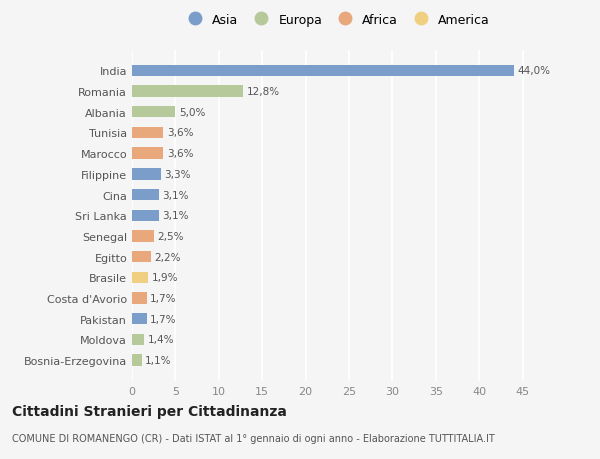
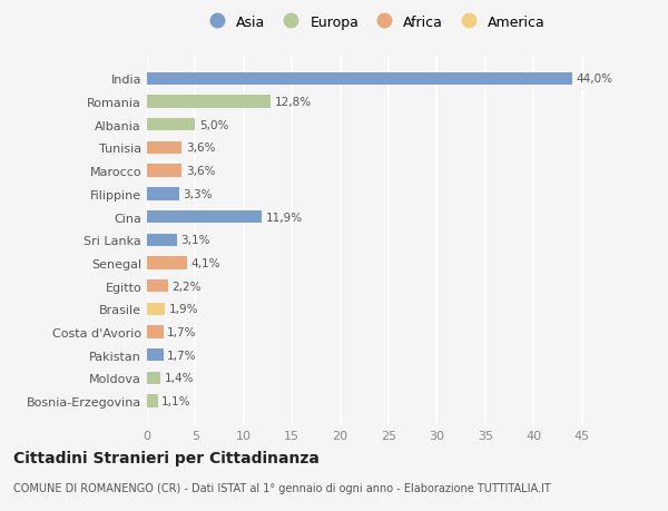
Cina: 3,1% -> 11,9%
Senegal: 2,5% -> 4,1%
